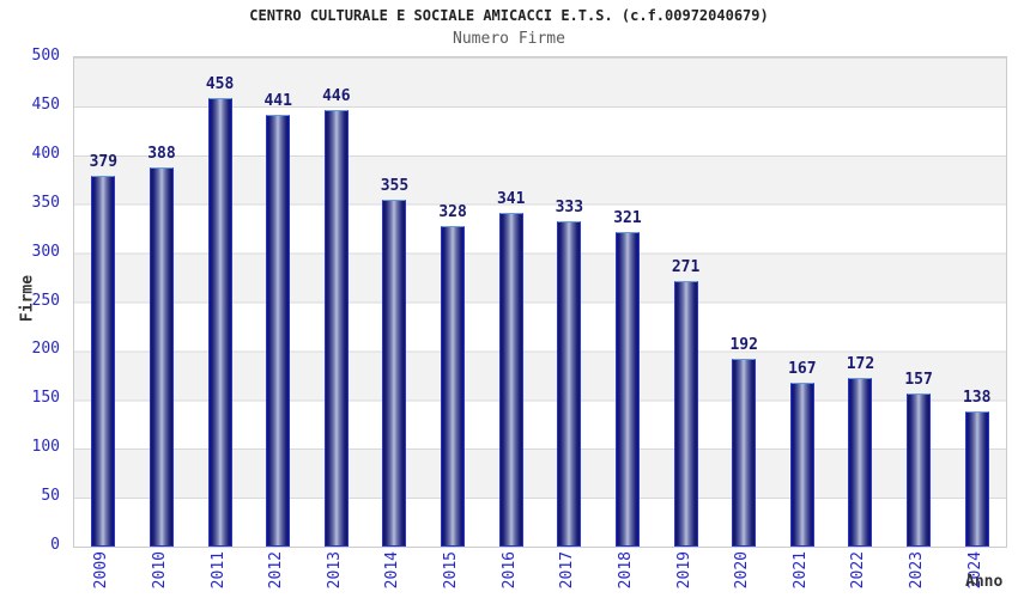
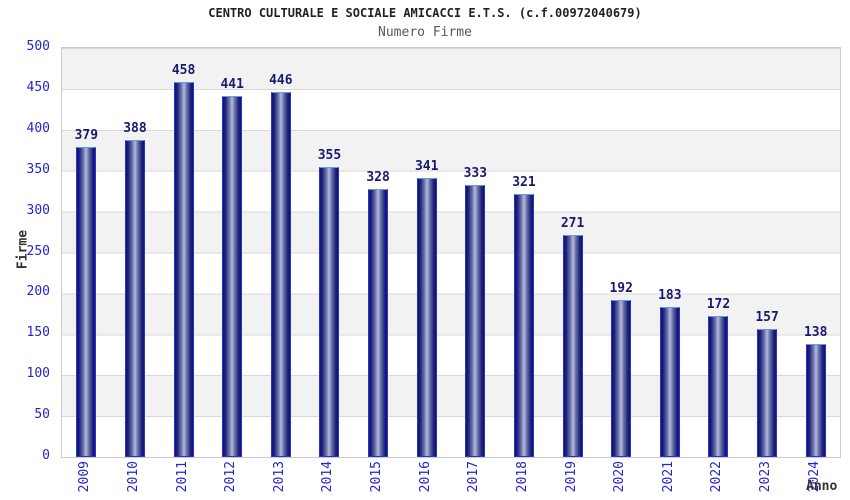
2021: 167 -> 183
